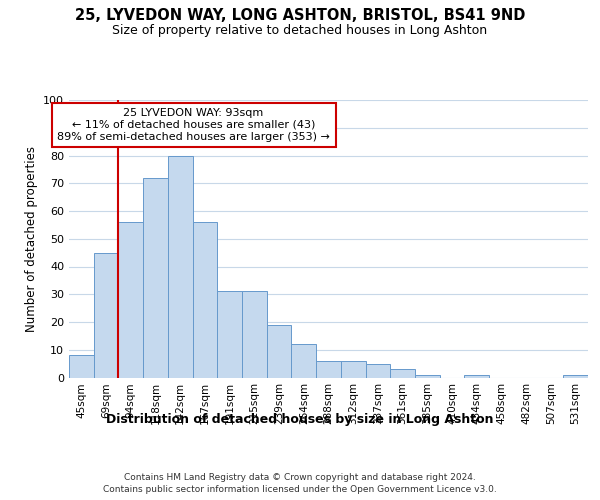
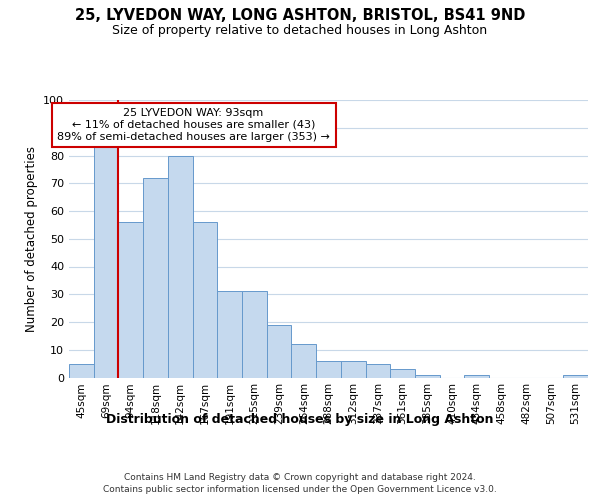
45sqm: 8 -> 5
69sqm: 45 -> 84
